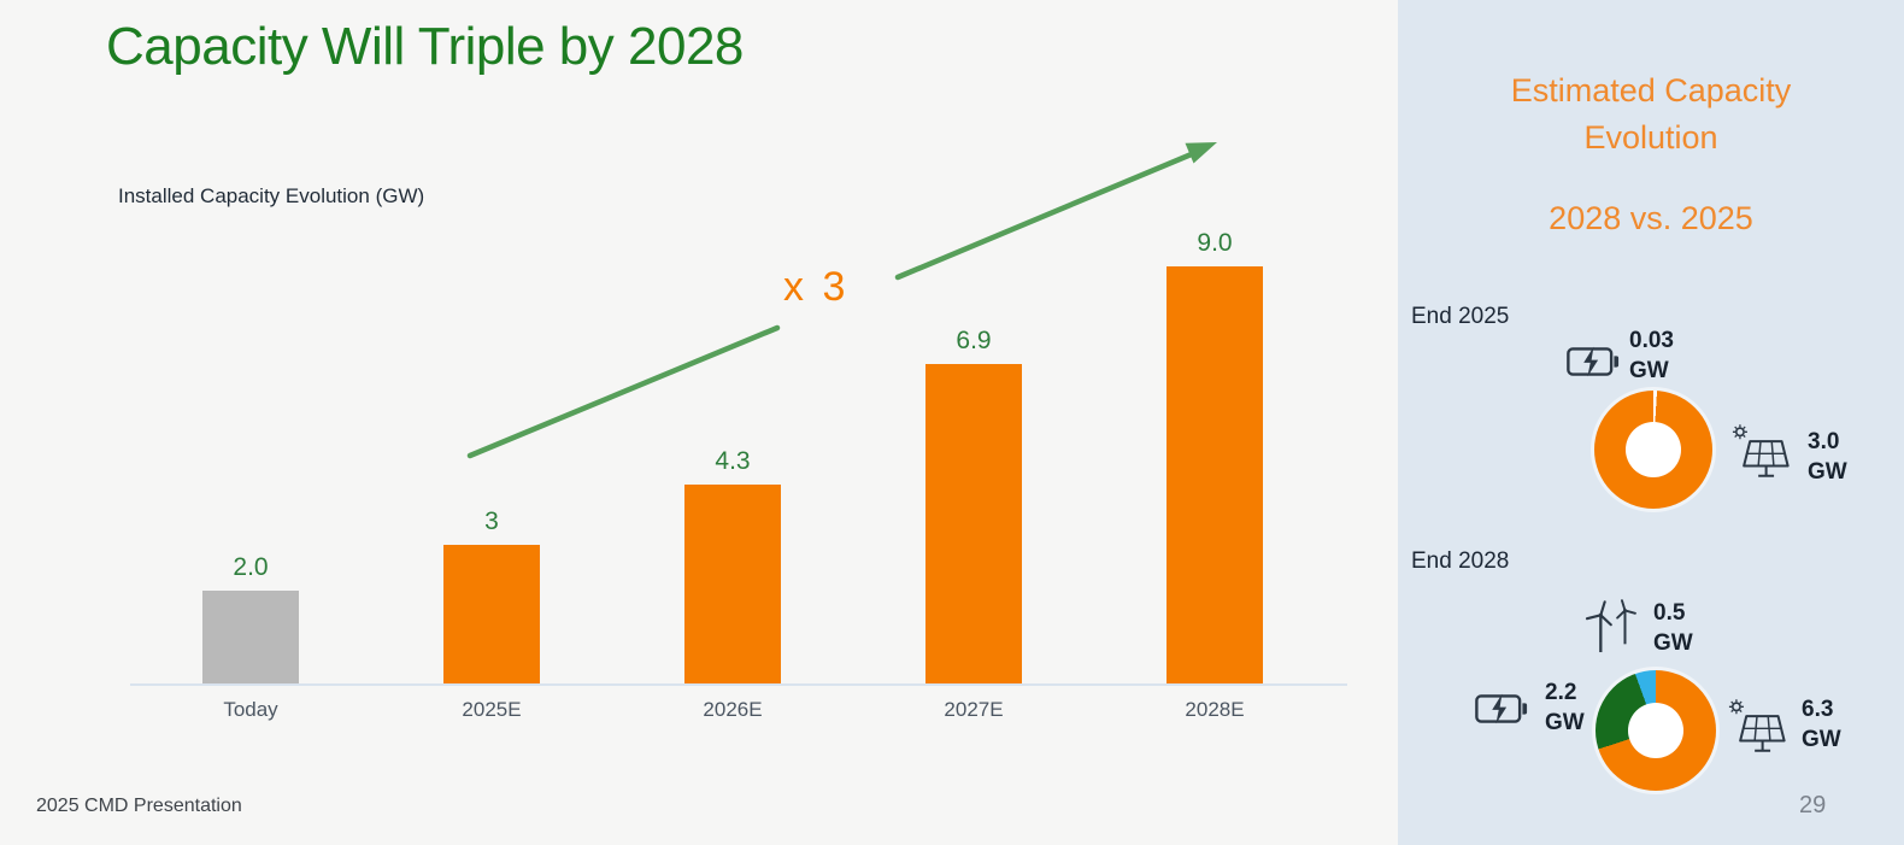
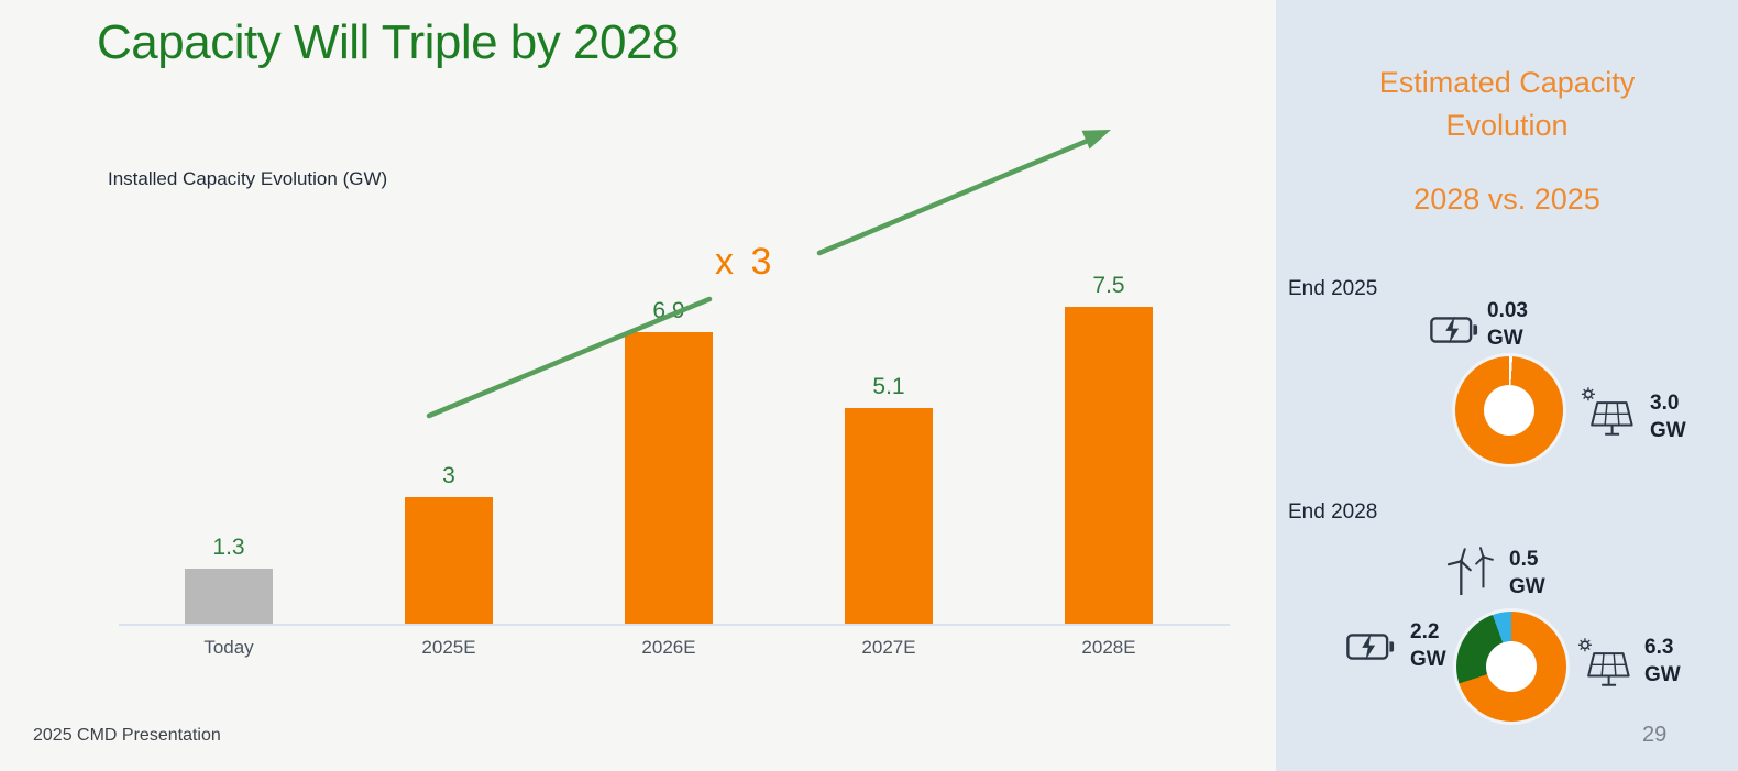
Installed Capacity Evolution (GW)/Today: 2.0 -> 1.3
Installed Capacity Evolution (GW)/2026E: 4.3 -> 6.9
Installed Capacity Evolution (GW)/2027E: 6.9 -> 5.1
Installed Capacity Evolution (GW)/2028E: 9.0 -> 7.5
